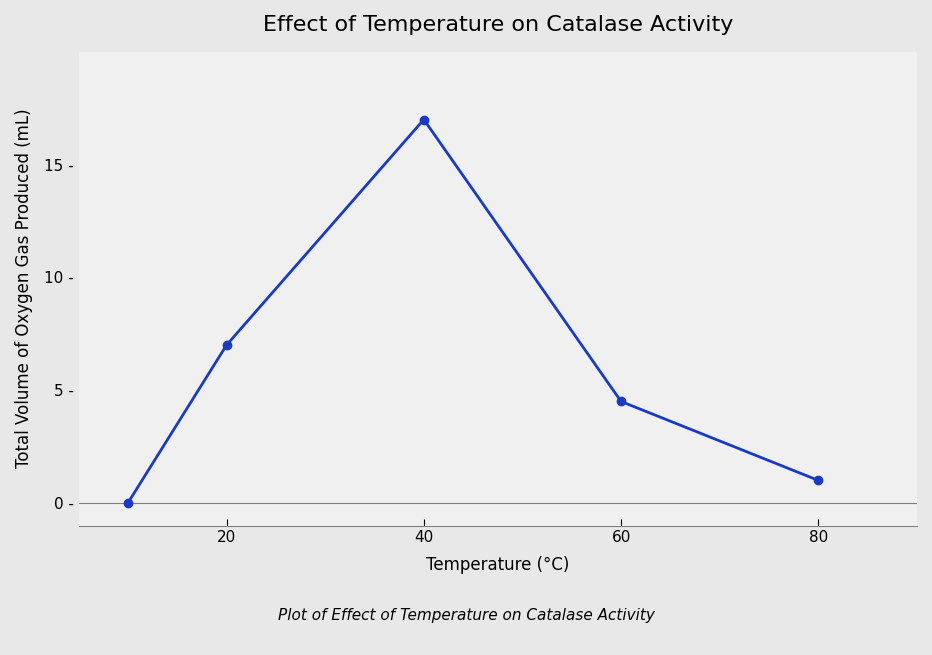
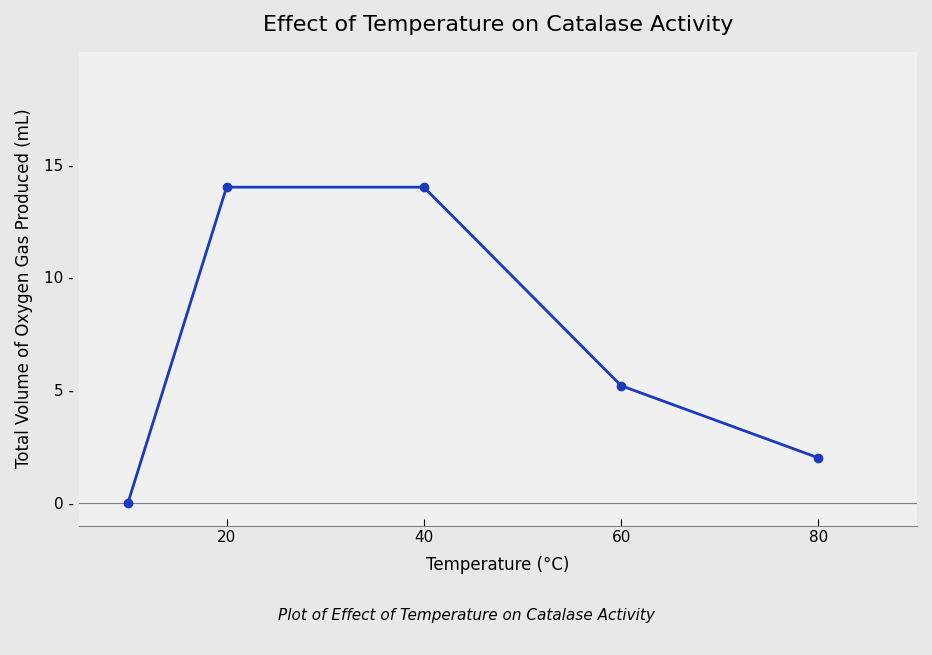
20: 7.0 - -> 14.0 -
40: 17.0 - -> 14.0 -
60: 4.5 - -> 5.2 -
80: 1.0 - -> 2.0 -
